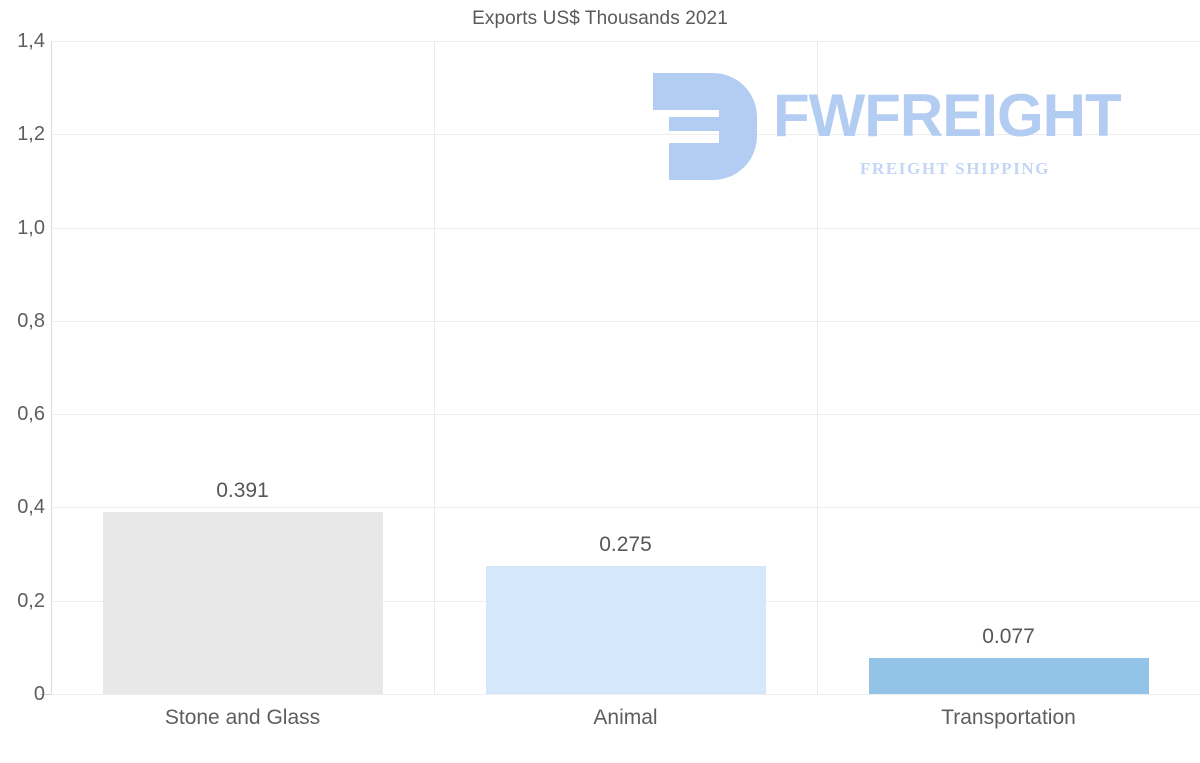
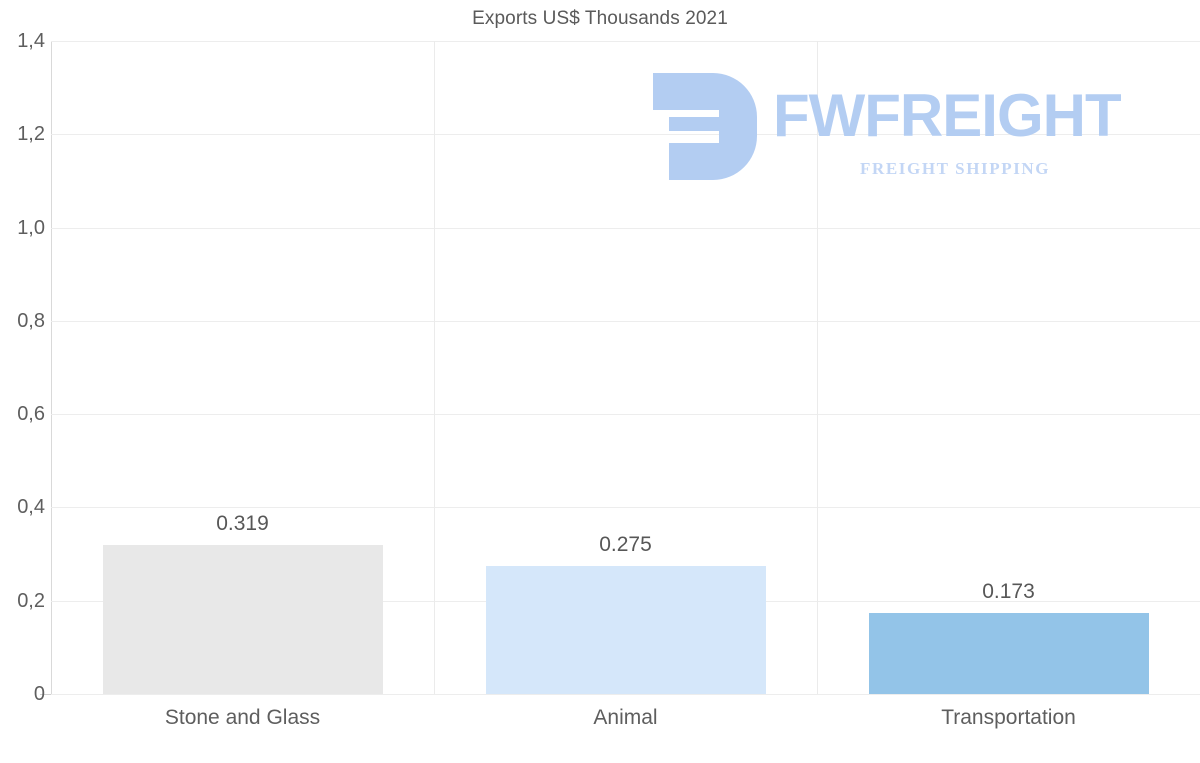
Stone and Glass: 0.391 -> 0.319
Transportation: 0.077 -> 0.173
